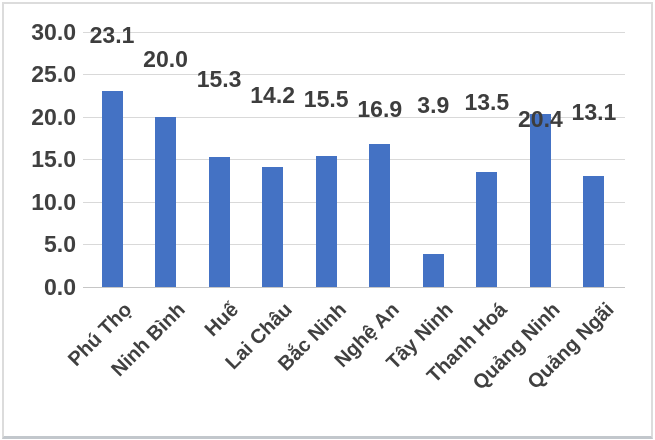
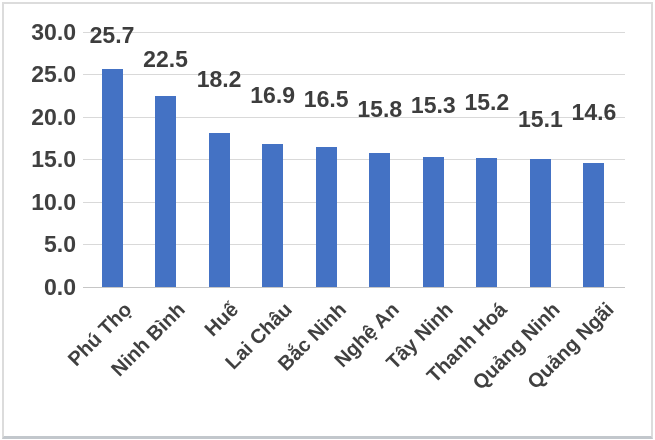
Phú Thọ: 23.1 -> 25.7
Ninh Bình: 20.0 -> 22.5
Huế: 15.3 -> 18.2
Lai Châu: 14.2 -> 16.9
Bắc Ninh: 15.5 -> 16.5
Nghệ An: 16.9 -> 15.8
Tây Ninh: 3.9 -> 15.3
Thanh Hoá: 13.5 -> 15.2
Quảng Ninh: 20.4 -> 15.1
Quảng Ngãi: 13.1 -> 14.6
